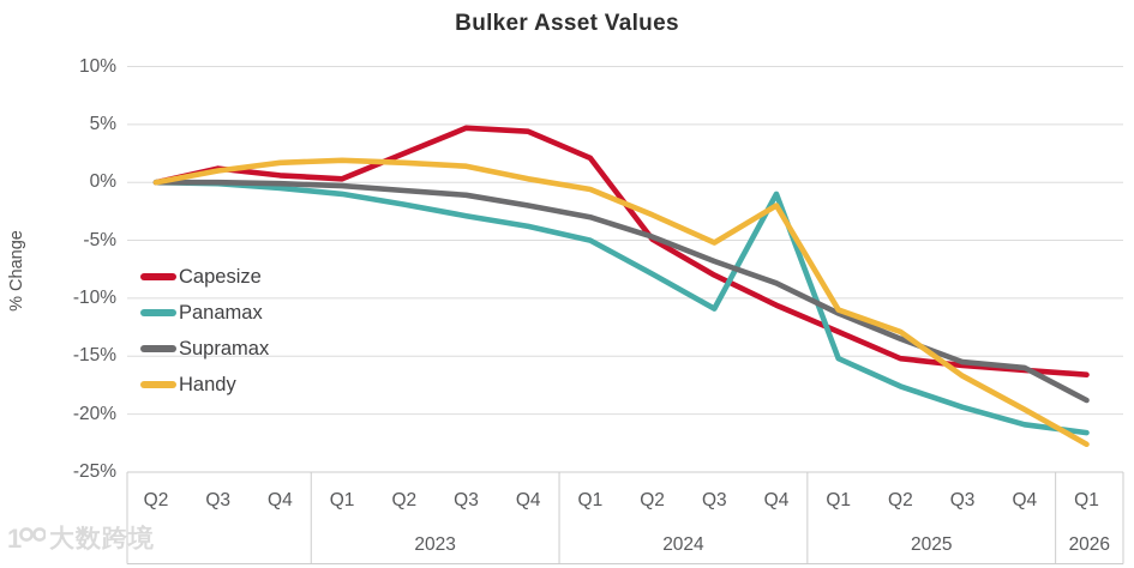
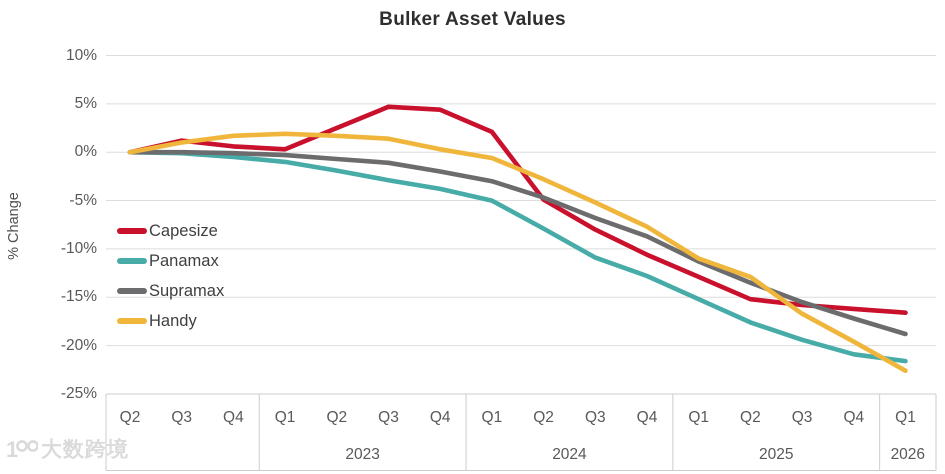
Panamax/Q4 2024: -1% -> -13%
Handy/Q4 2024: -2% -> -8%
Supramax/Q4 2025: -16% -> -17%
